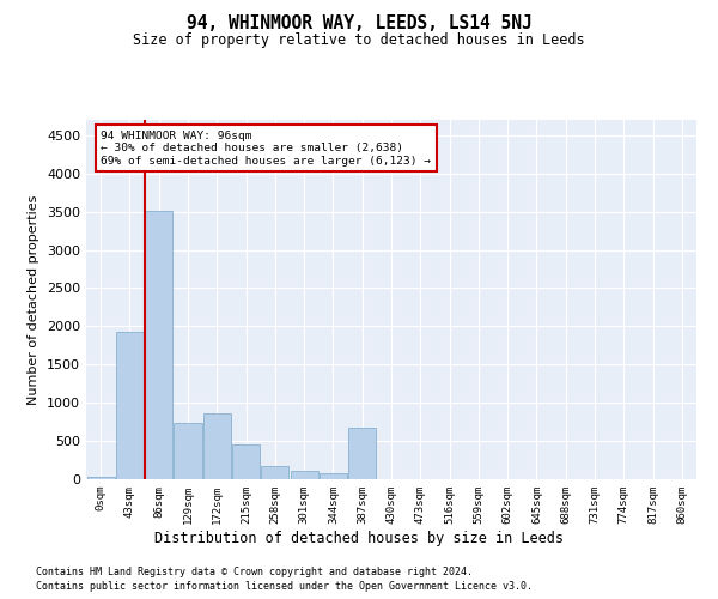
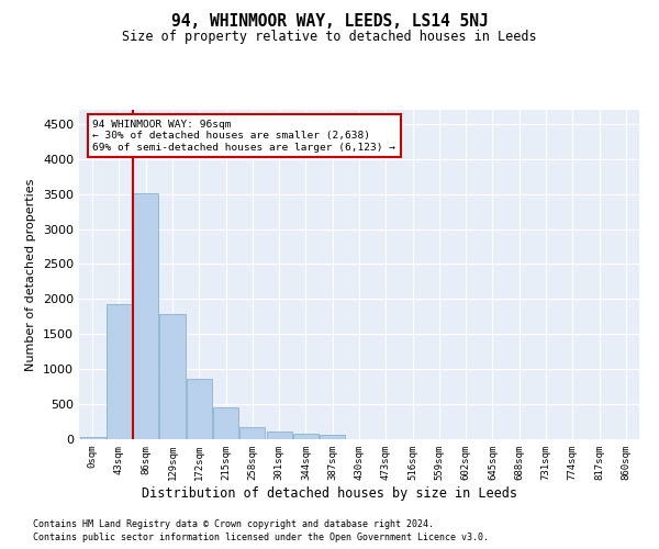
129sqm: 740 -> 1780
387sqm: 680 -> 60
